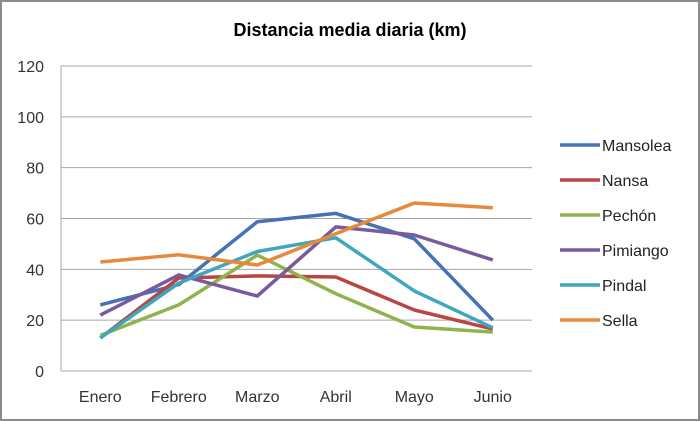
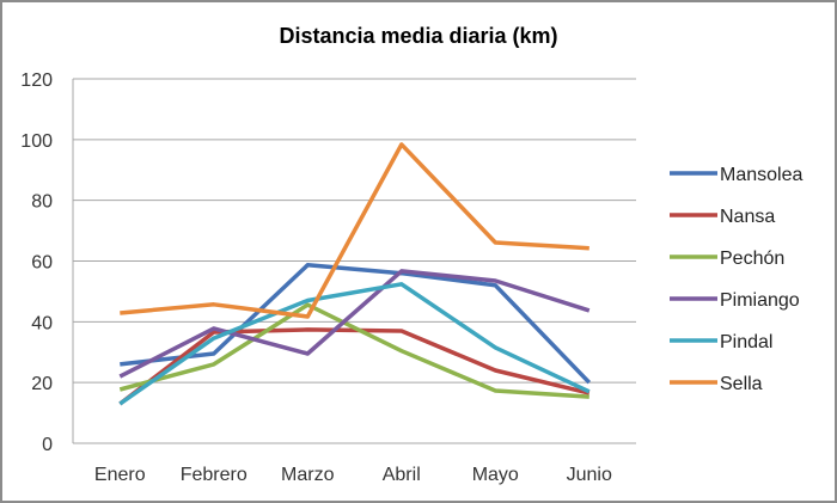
Pechón/Enero: 14 -> 18
Mansolea/Febrero: 34 -> 30
Mansolea/Abril: 62 -> 56
Sella/Abril: 54 -> 98
